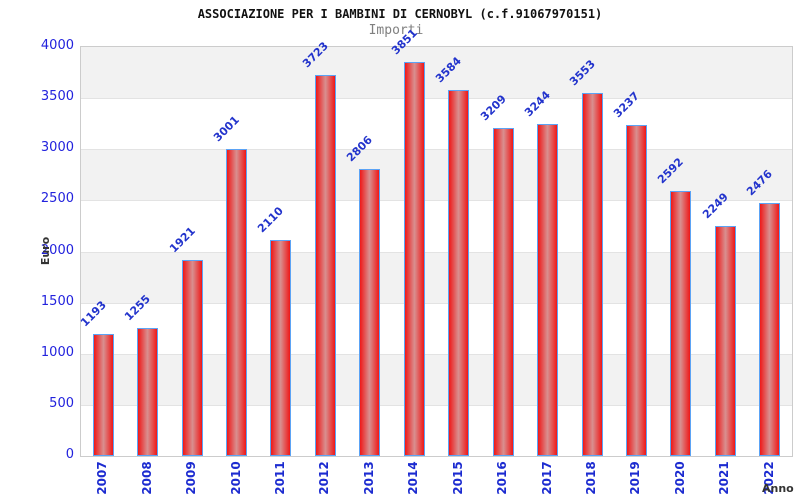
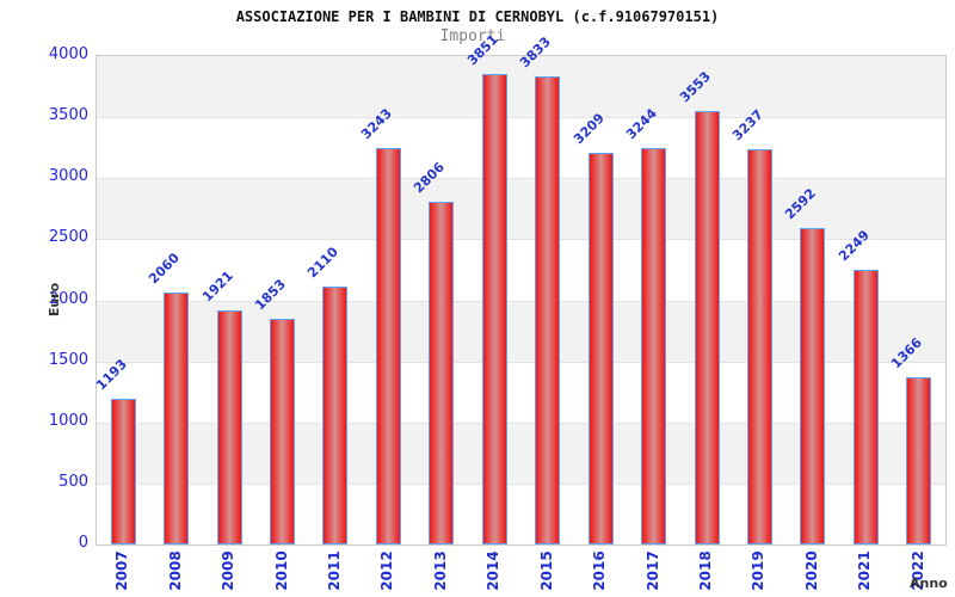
2008: 1255 -> 2060
2010: 3001 -> 1853
2012: 3723 -> 3243
2015: 3584 -> 3833
2022: 2476 -> 1366
